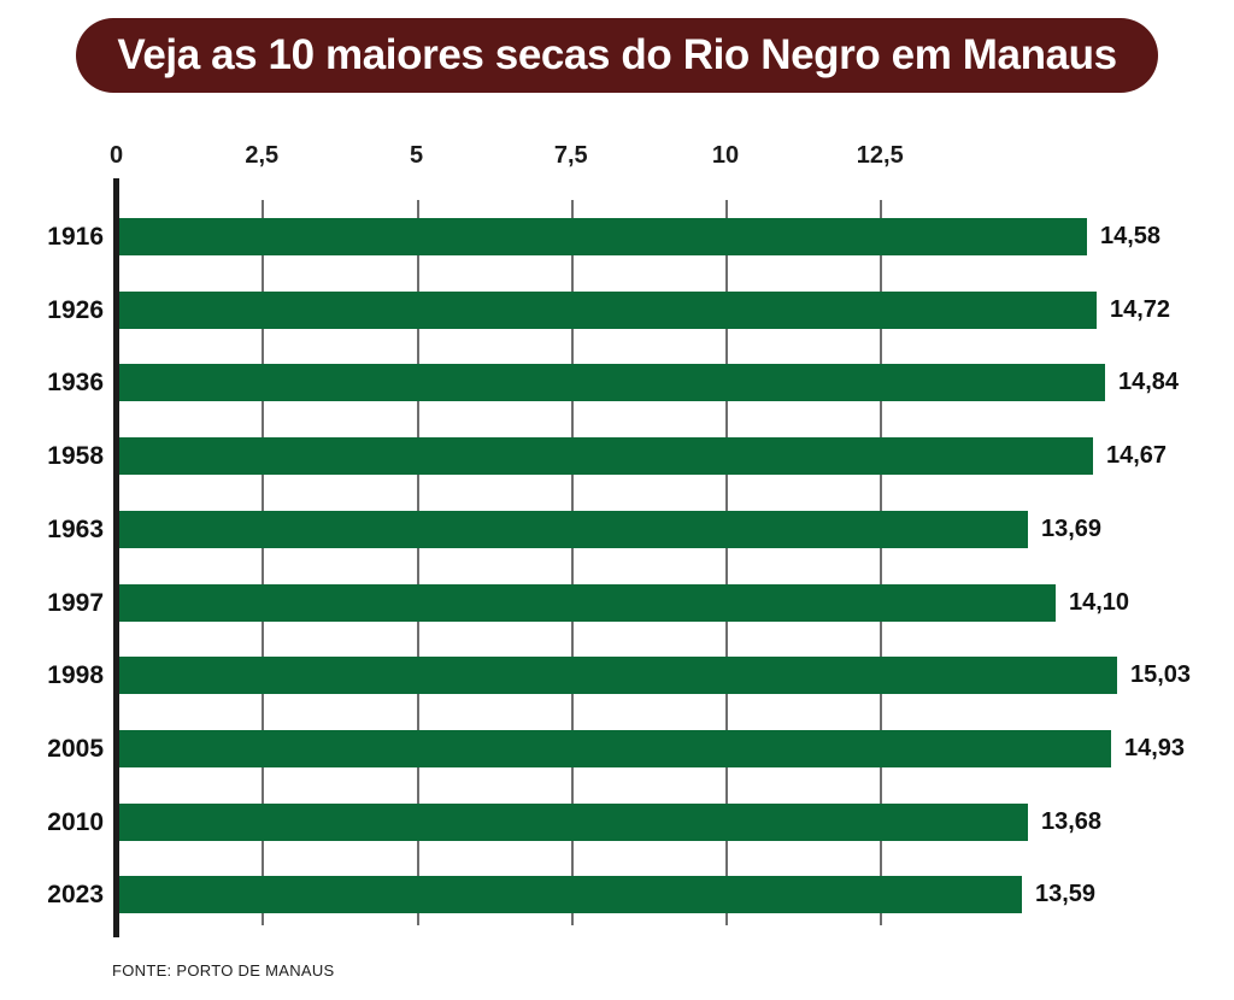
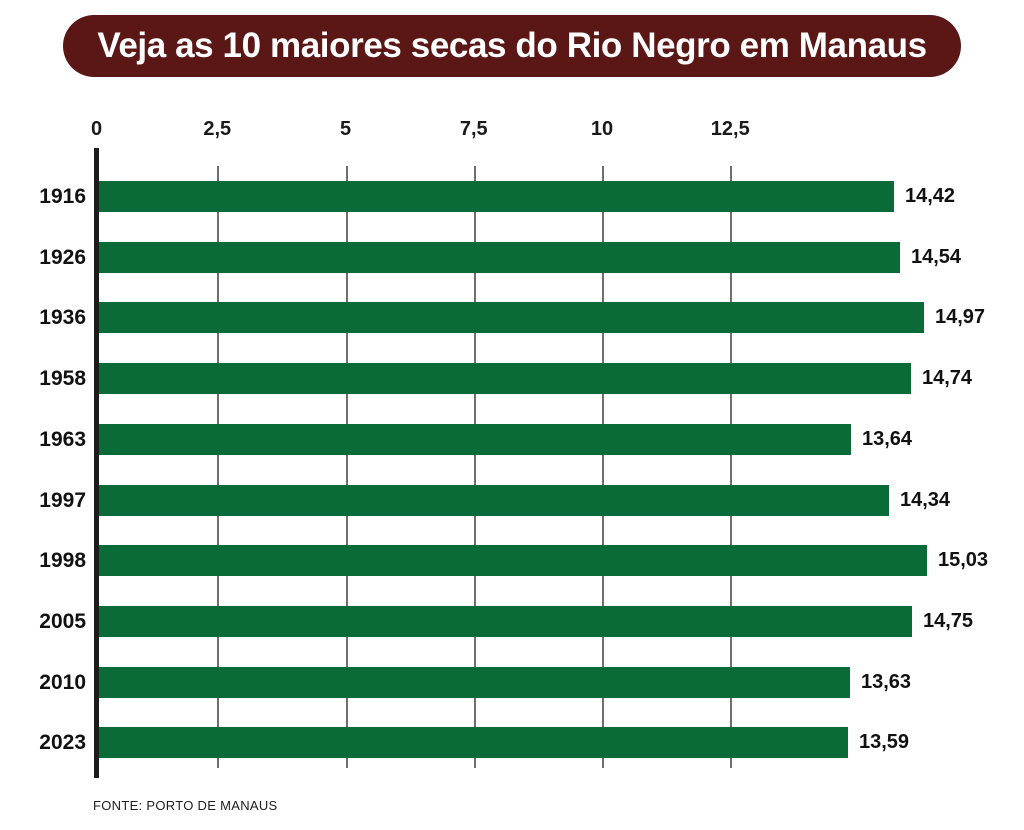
1916: 14,58 -> 14,42
1926: 14,72 -> 14,54
1936: 14,84 -> 14,97
1958: 14,67 -> 14,74
1963: 13,69 -> 13,64
1997: 14,10 -> 14,34
2005: 14,93 -> 14,75
2010: 13,68 -> 13,63
